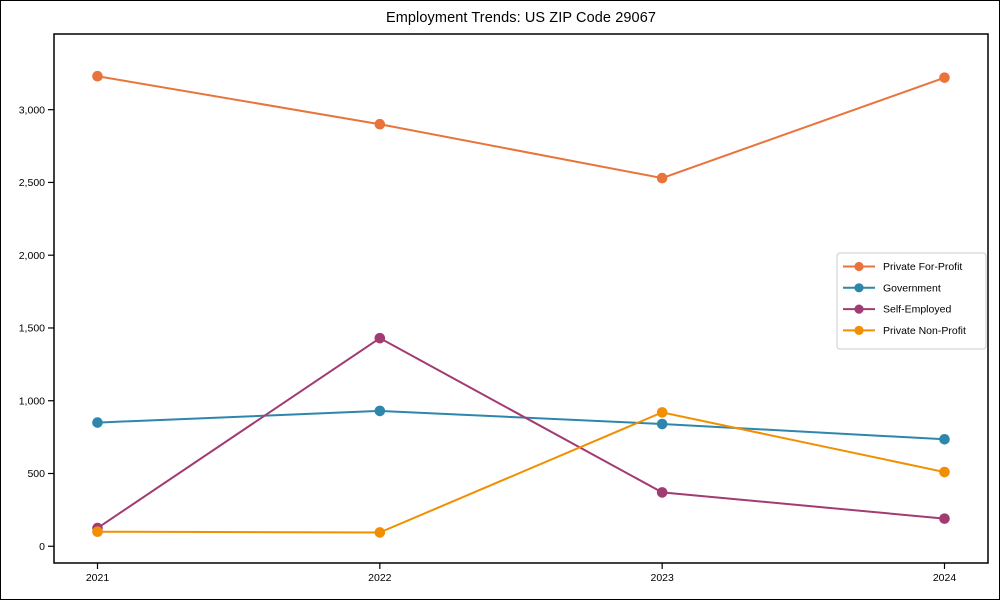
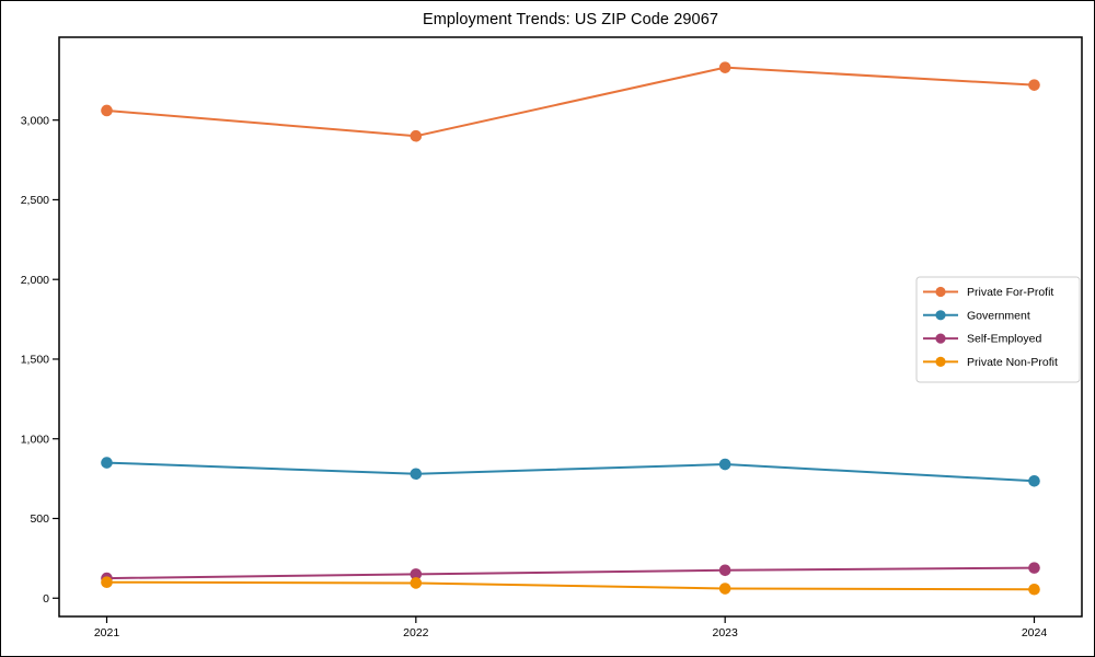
Private For-Profit/2021: 3230 -> 3060
Government/2022: 930 -> 780
Self-Employed/2022: 1430 -> 150
Private For-Profit/2023: 2530 -> 3330
Self-Employed/2023: 370 -> 180
Private Non-Profit/2023: 920 -> 60
Private Non-Profit/2024: 510 -> 60
